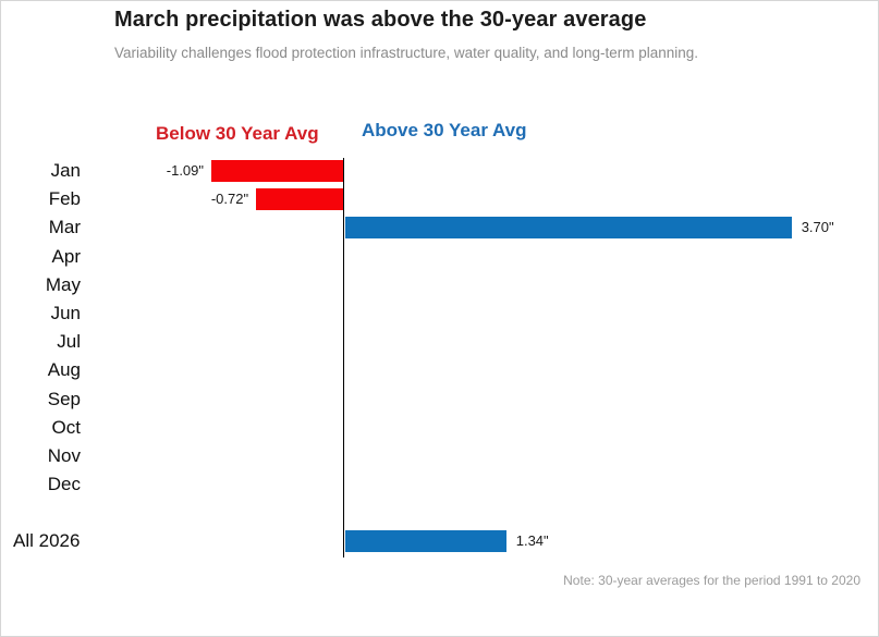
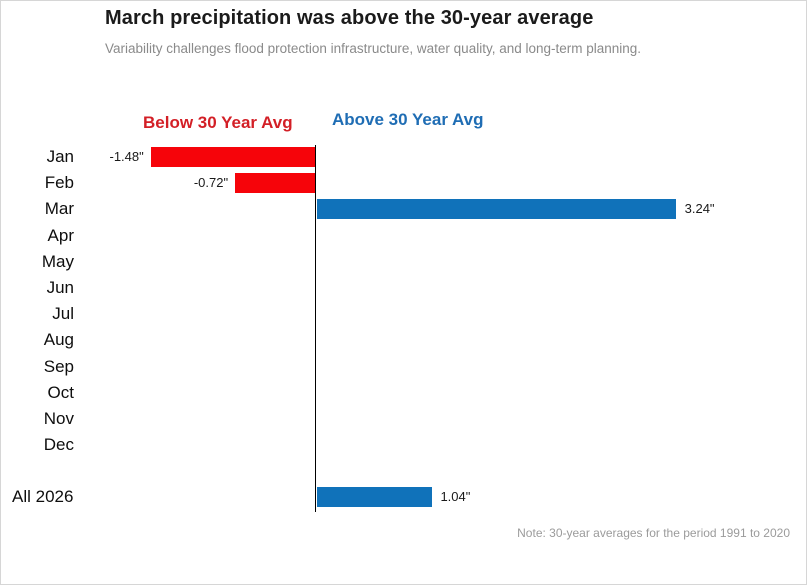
Jan: -1.09 -> -1.48
Mar: 3.70 -> 3.24
All 2026: 1.34 -> 1.04
